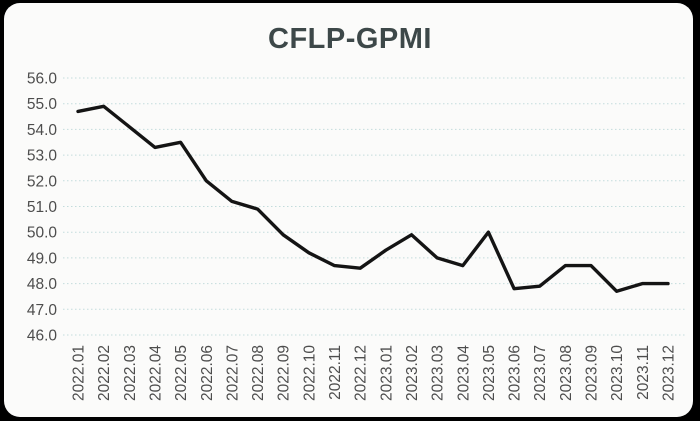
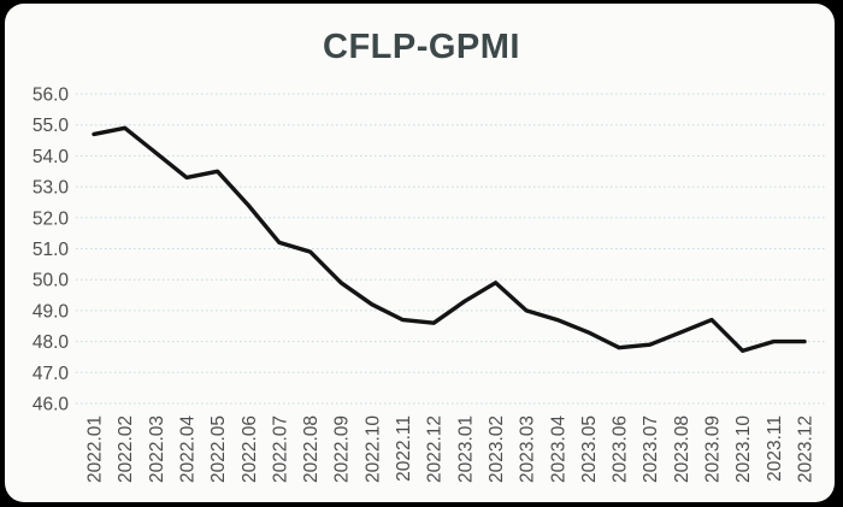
2022.06: 52.0 -> 52.4
2023.05: 50.0 -> 48.3
2023.08: 48.7 -> 48.3
